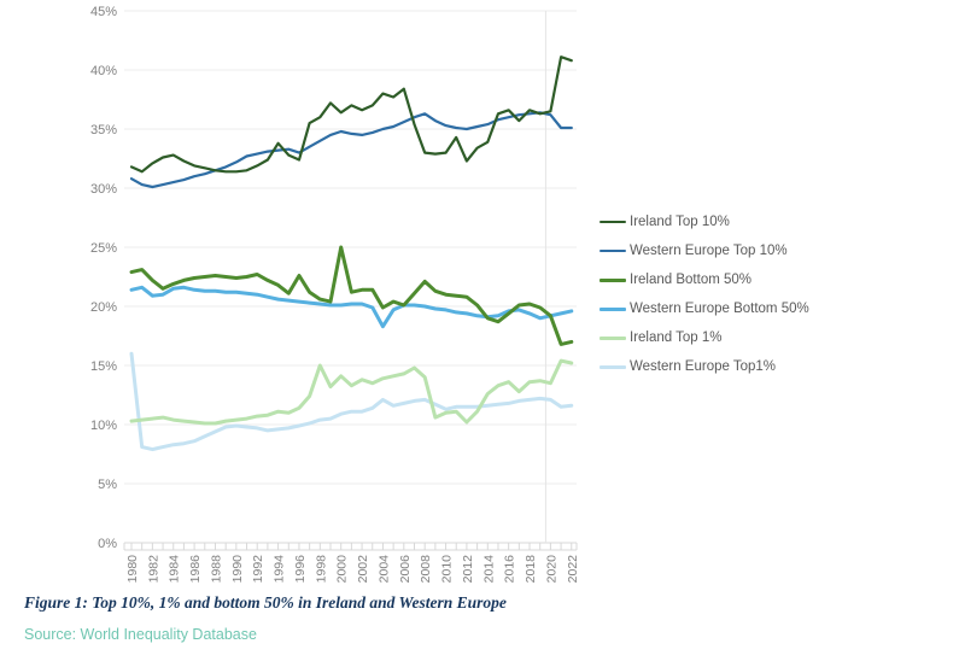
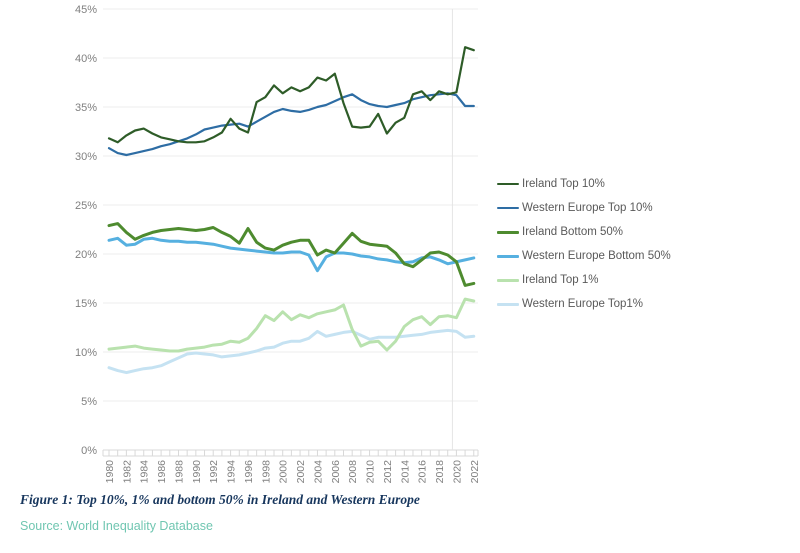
Western Europe Top1%/1980: 16% -> 8%
Ireland Top 1%/1998: 15% -> 14%
Ireland Bottom 50%/2000: 25% -> 21%
Ireland Top 1%/2008: 14% -> 12%
